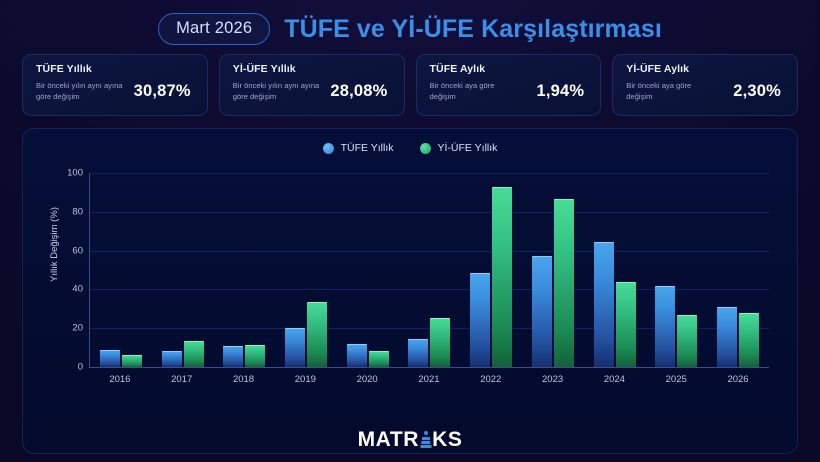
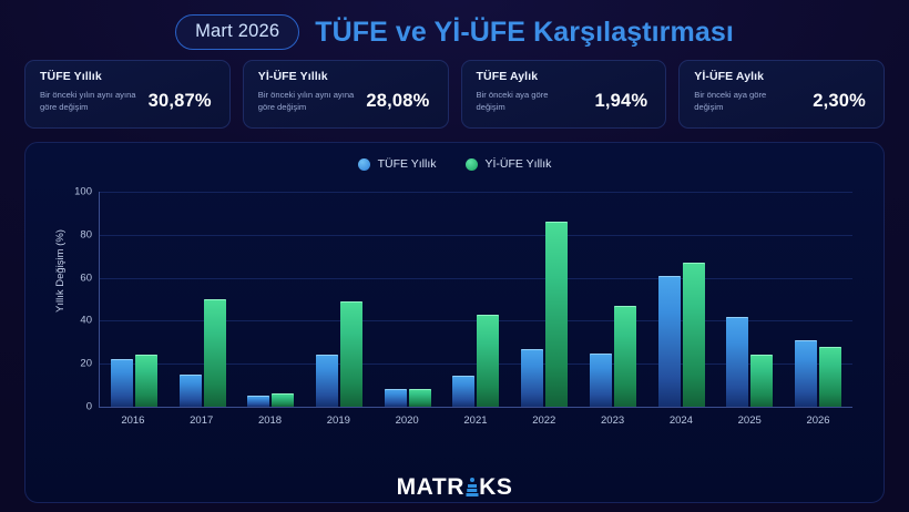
TÜFE Yıllık/2016: 9 -> 22
Yİ-ÜFE Yıllık/2016: 6 -> 24
TÜFE Yıllık/2017: 8 -> 15
Yİ-ÜFE Yıllık/2017: 14 -> 50
TÜFE Yıllık/2018: 11 -> 5
Yİ-ÜFE Yıllık/2018: 12 -> 6
TÜFE Yıllık/2019: 20 -> 24
Yİ-ÜFE Yıllık/2019: 33 -> 49
TÜFE Yıllık/2020: 12 -> 8
Yİ-ÜFE Yıllık/2021: 26 -> 43
TÜFE Yıllık/2022: 48 -> 27
Yİ-ÜFE Yıllık/2022: 93 -> 86
TÜFE Yıllık/2023: 57 -> 25
Yİ-ÜFE Yıllık/2023: 86 -> 47
TÜFE Yıllık/2024: 65 -> 61
Yİ-ÜFE Yıllık/2024: 44 -> 67
Yİ-ÜFE Yıllık/2025: 27 -> 24
